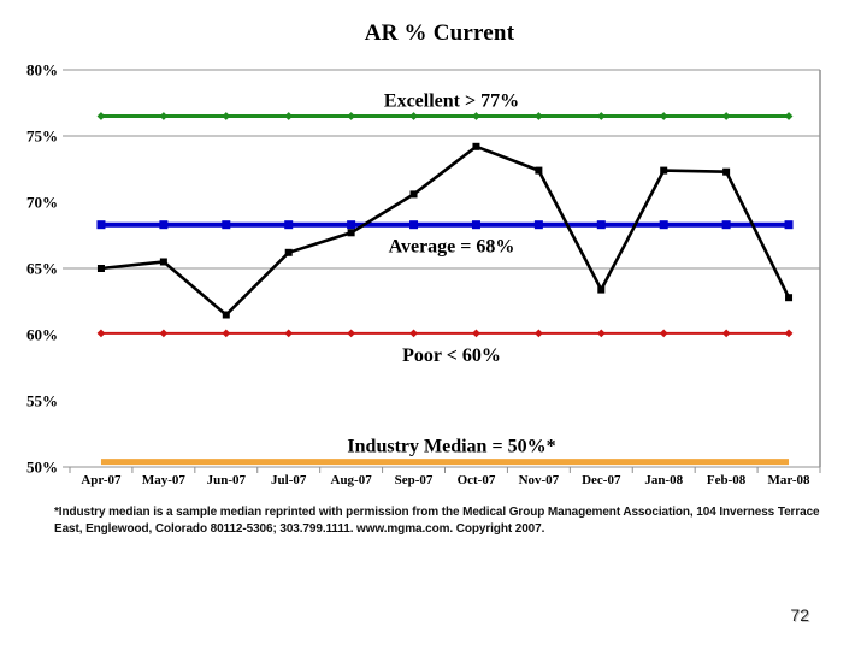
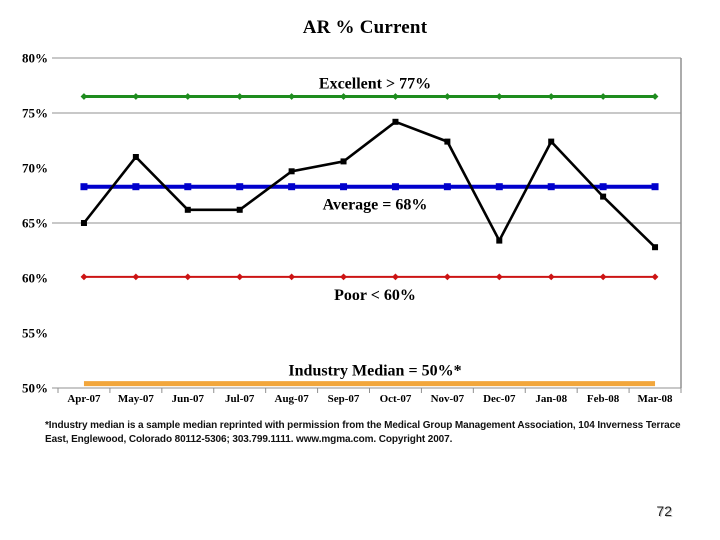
May-07: 65.5% -> 71.0%
Jun-07: 61.5% -> 66.2%
Aug-07: 67.7% -> 69.7%
Feb-08: 72.3% -> 67.4%
